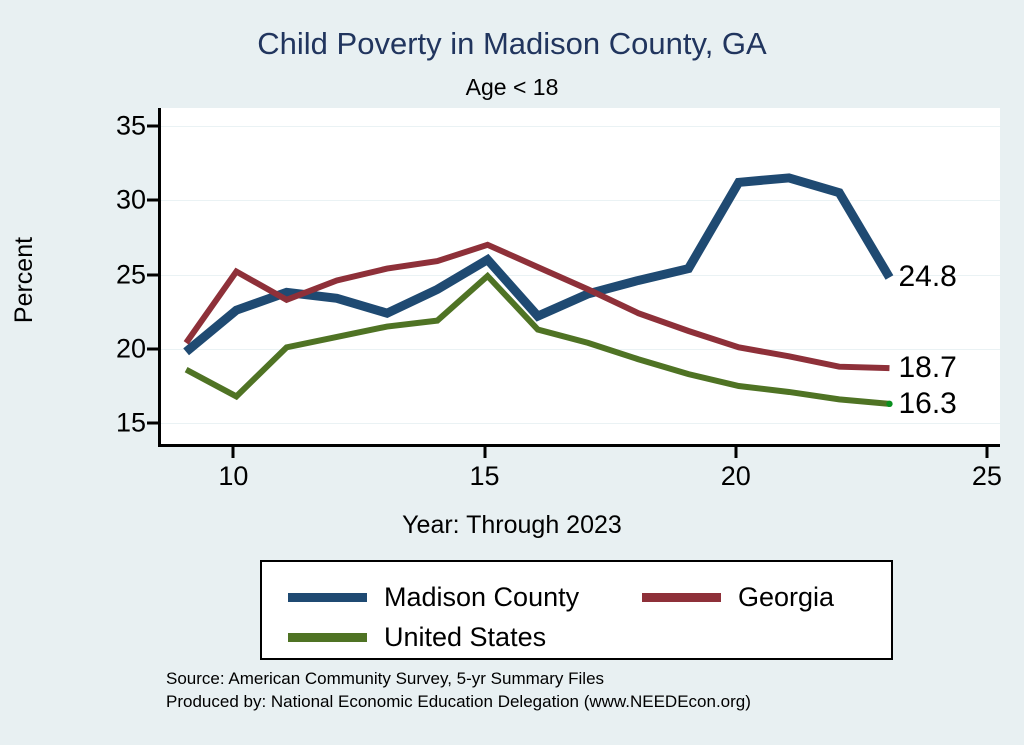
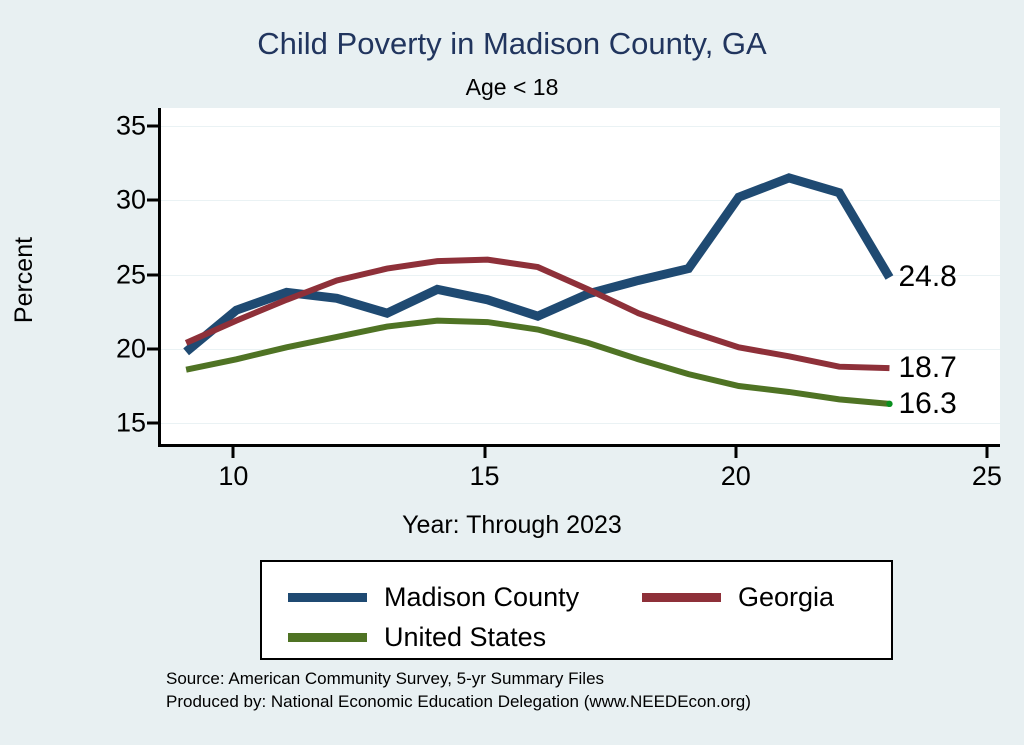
Georgia/10: 25.2 -> 21.9
United States/10: 16.8 -> 19.3
Madison County/15: 26.0 -> 23.3
Georgia/15: 27.0 -> 26.0
United States/15: 24.9 -> 21.8
Madison County/20: 31.2 -> 30.2
